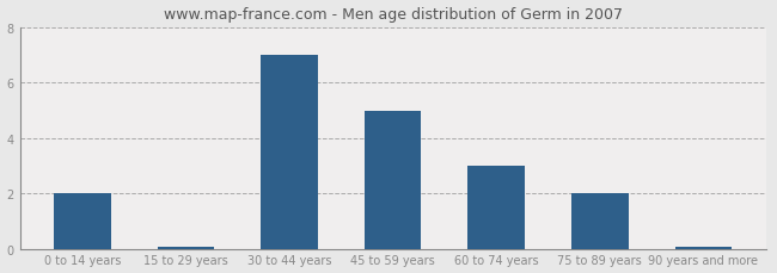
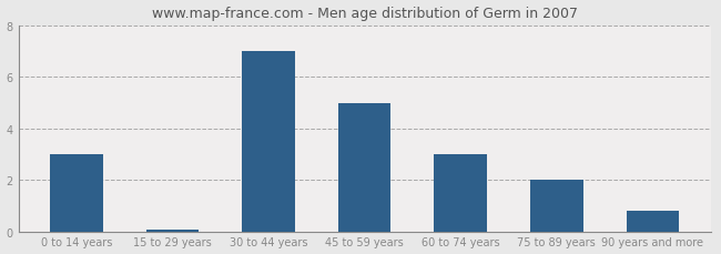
0 to 14 years: 2.00 -> 3.00
90 years and more: 0.07 -> 0.80
